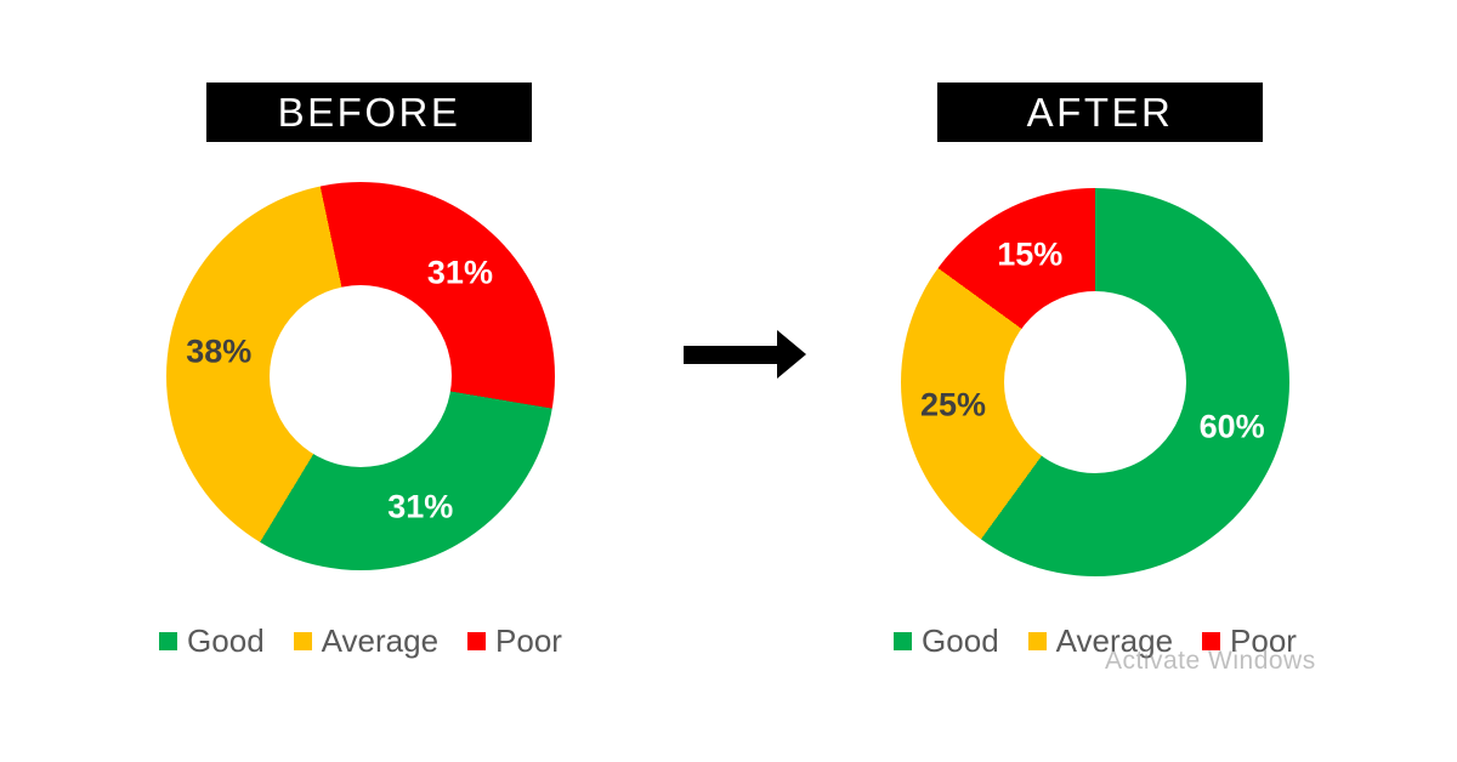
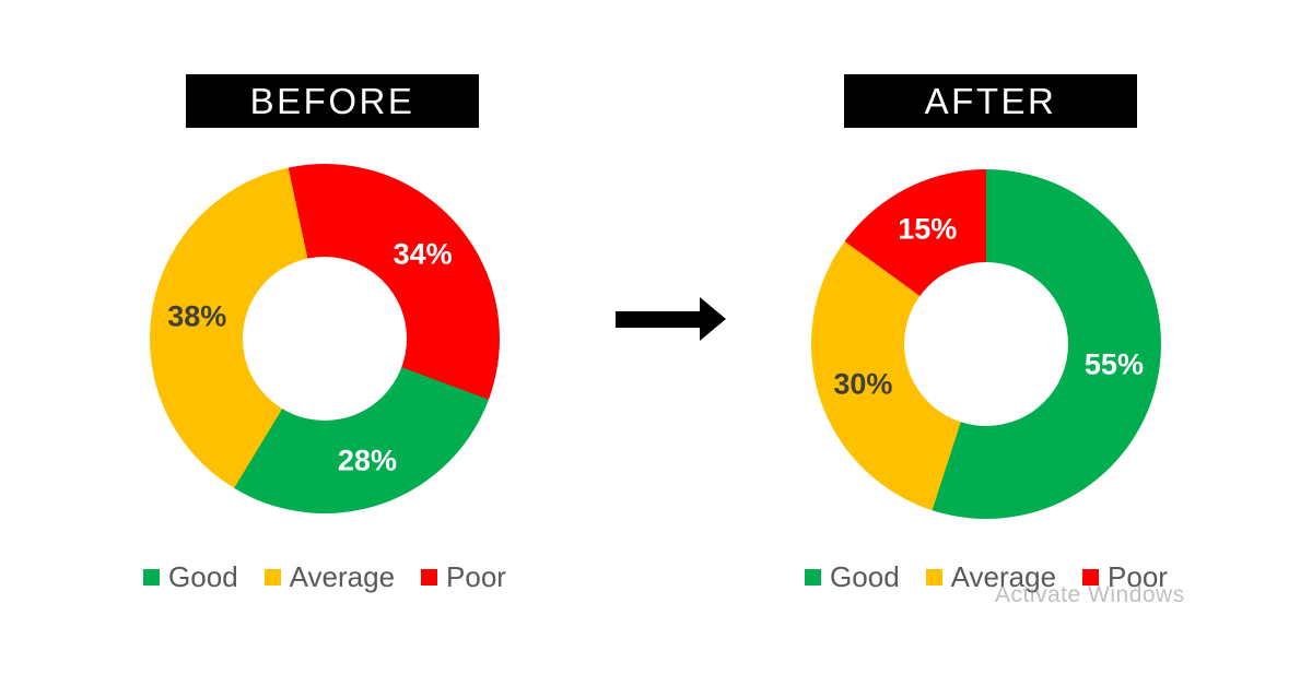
BEFORE/Poor: 31% -> 34%
BEFORE/Good: 31% -> 28%
AFTER/Good: 60% -> 55%
AFTER/Average: 25% -> 30%
